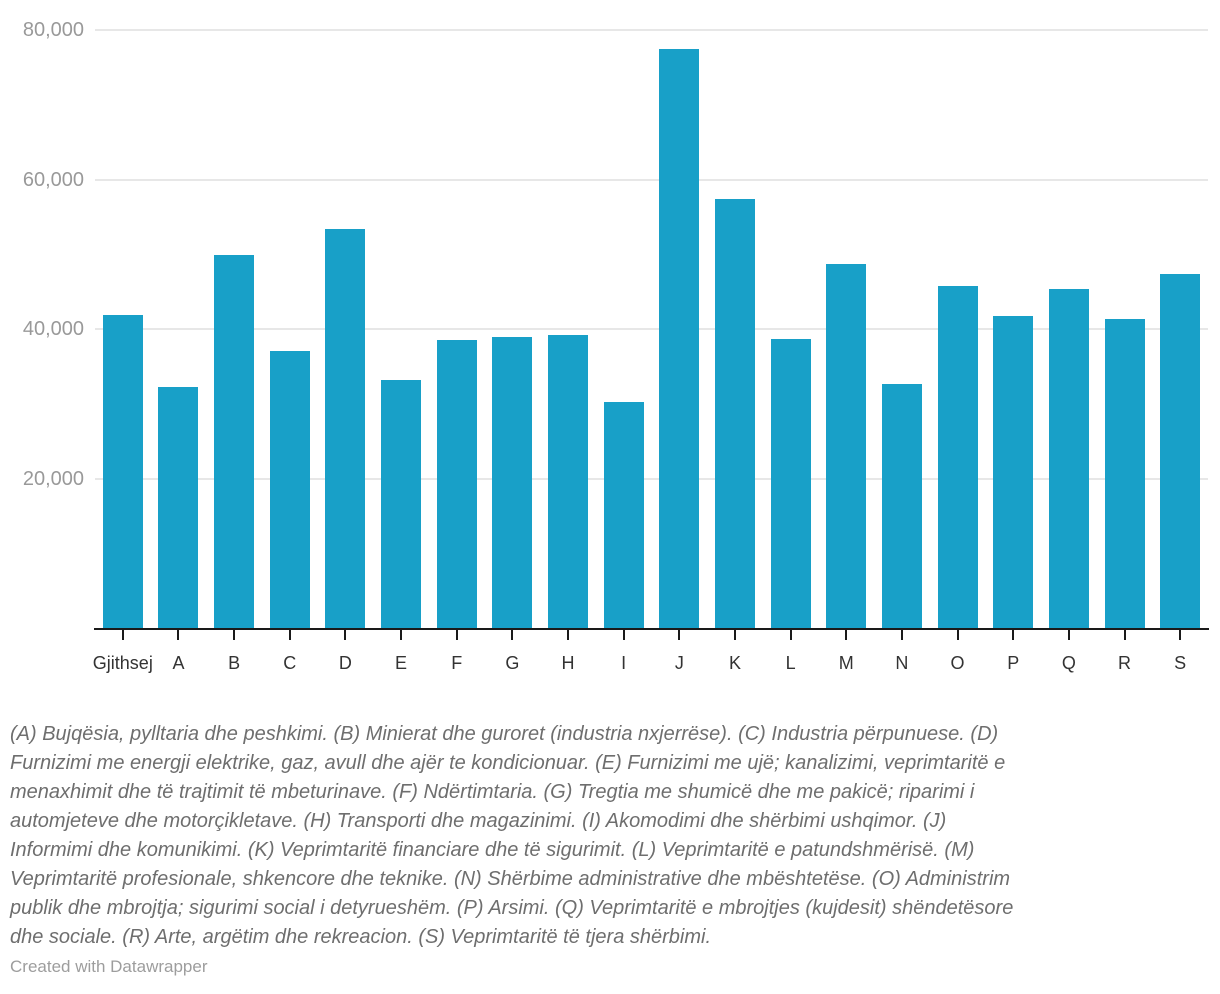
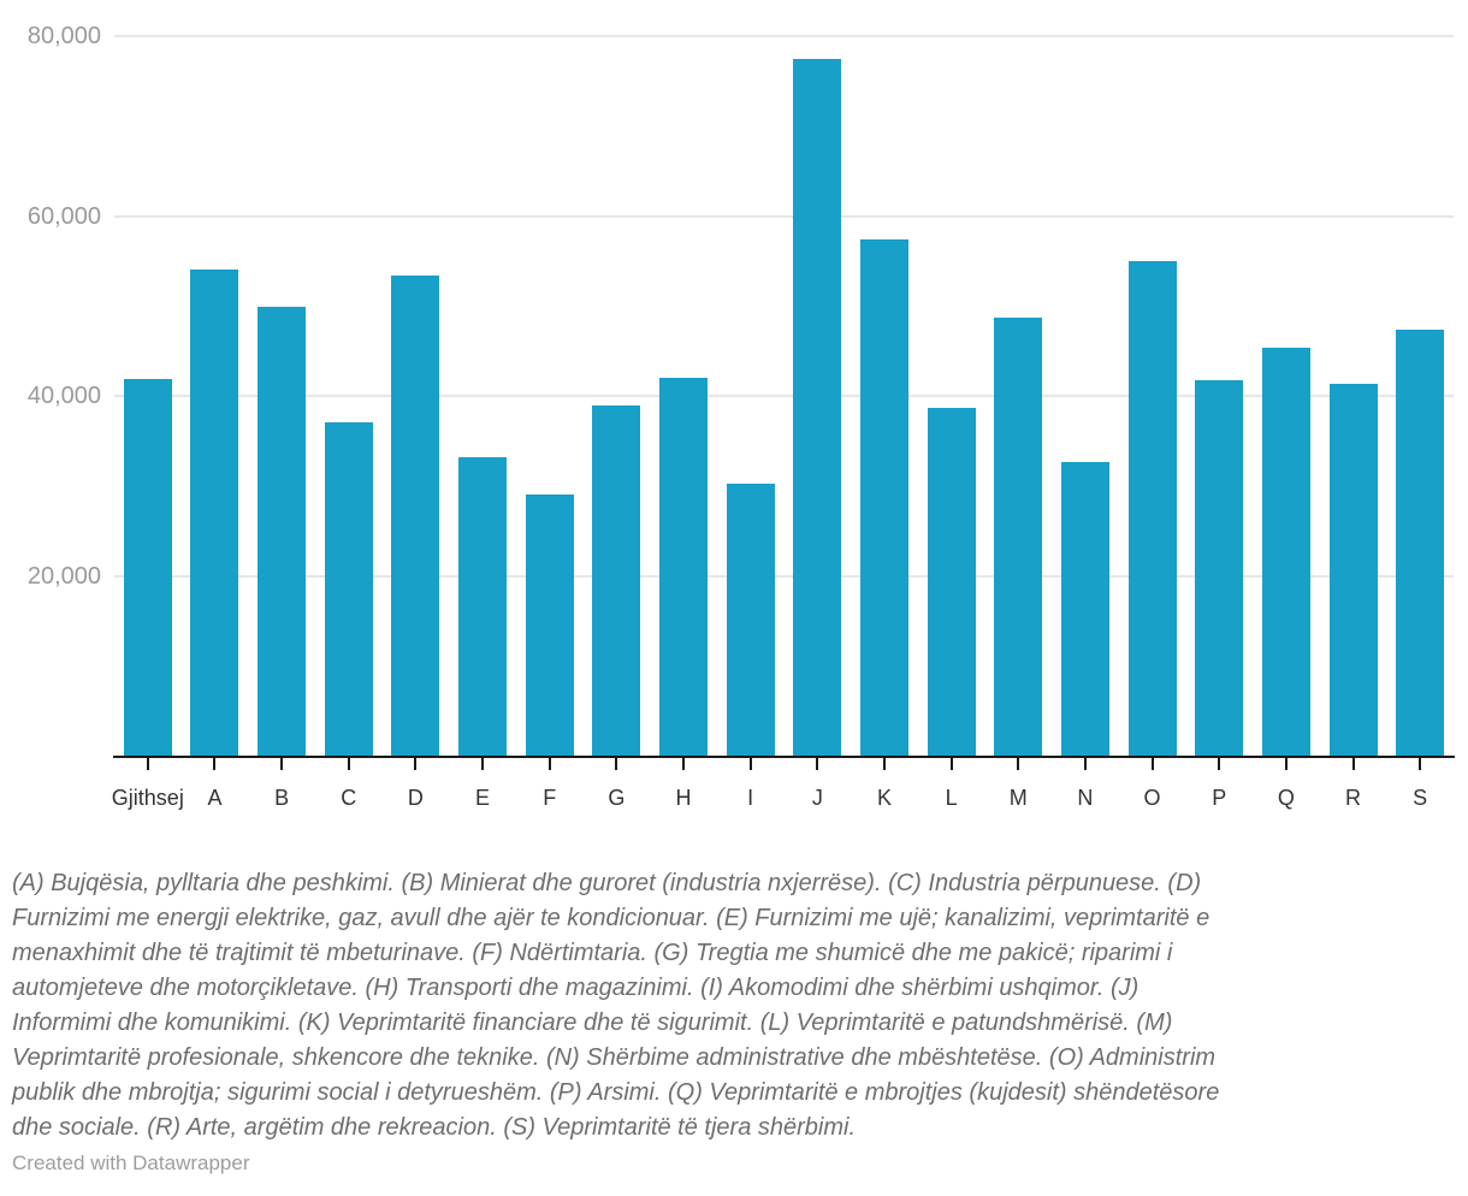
A: 32000 -> 54000
F: 38000 -> 29000
H: 39000 -> 42000
O: 46000 -> 55000
